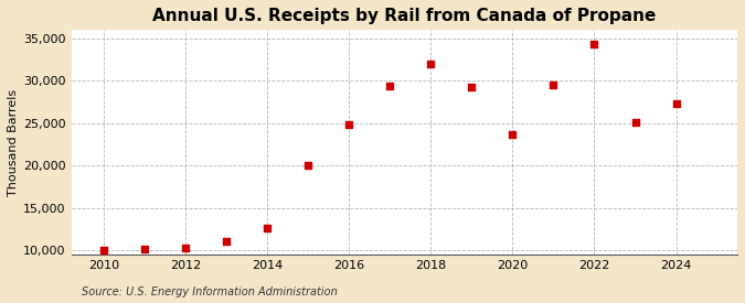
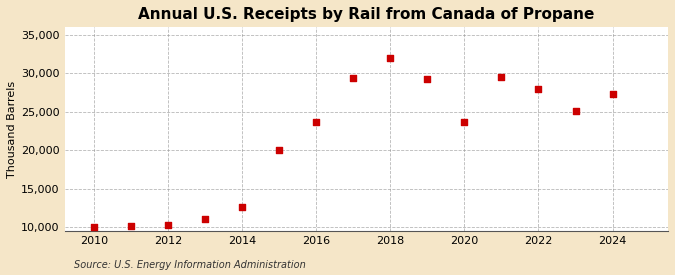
2016: 24,800 -> 23,700
2022: 34,400 -> 28,000
